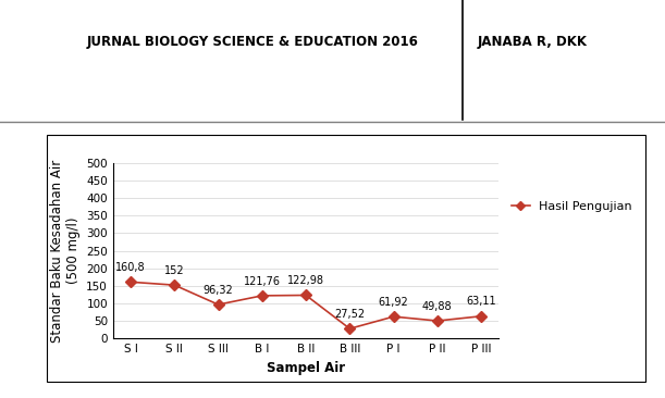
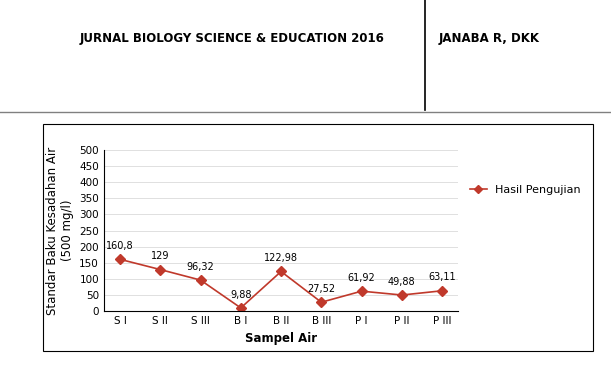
S II: 152 -> 129
B I: 121,76 -> 9,88
